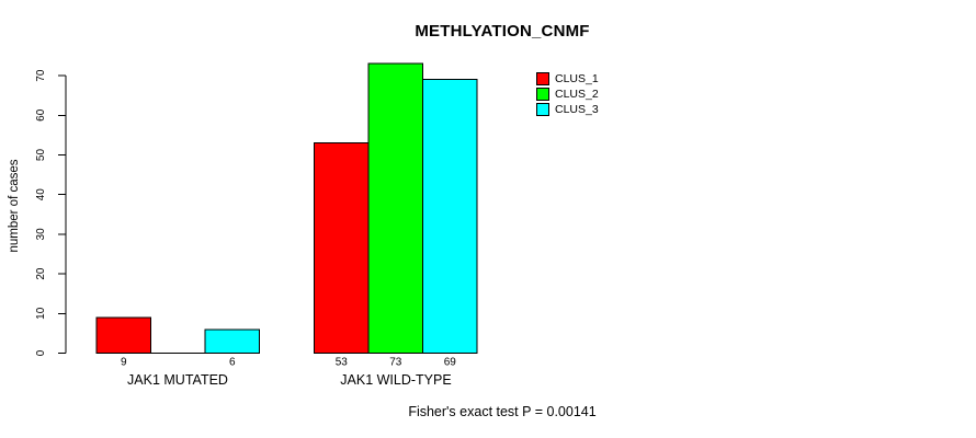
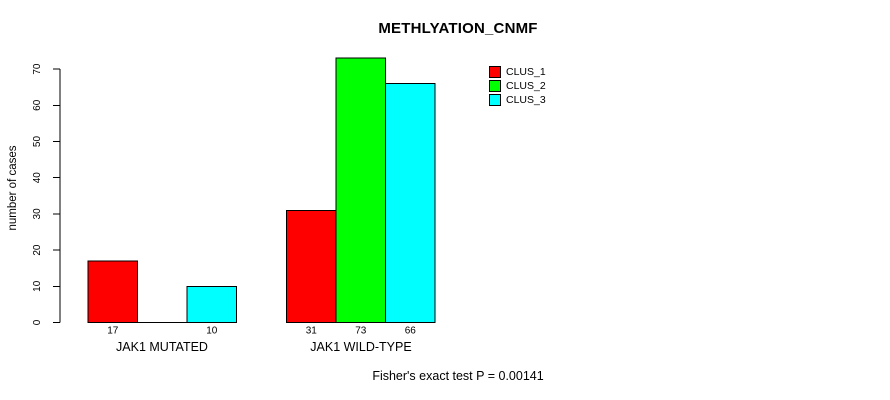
CLUS_1/JAK1 MUTATED: 9 -> 17
CLUS_3/JAK1 MUTATED: 6 -> 10
CLUS_1/JAK1 WILD-TYPE: 53 -> 31
CLUS_3/JAK1 WILD-TYPE: 69 -> 66
